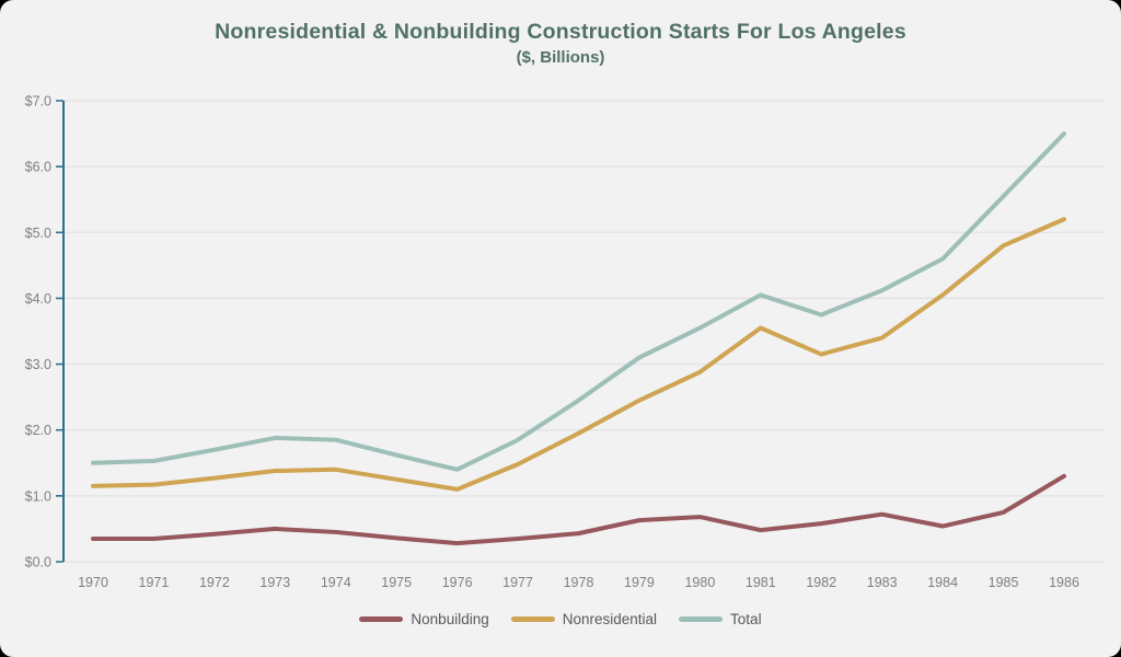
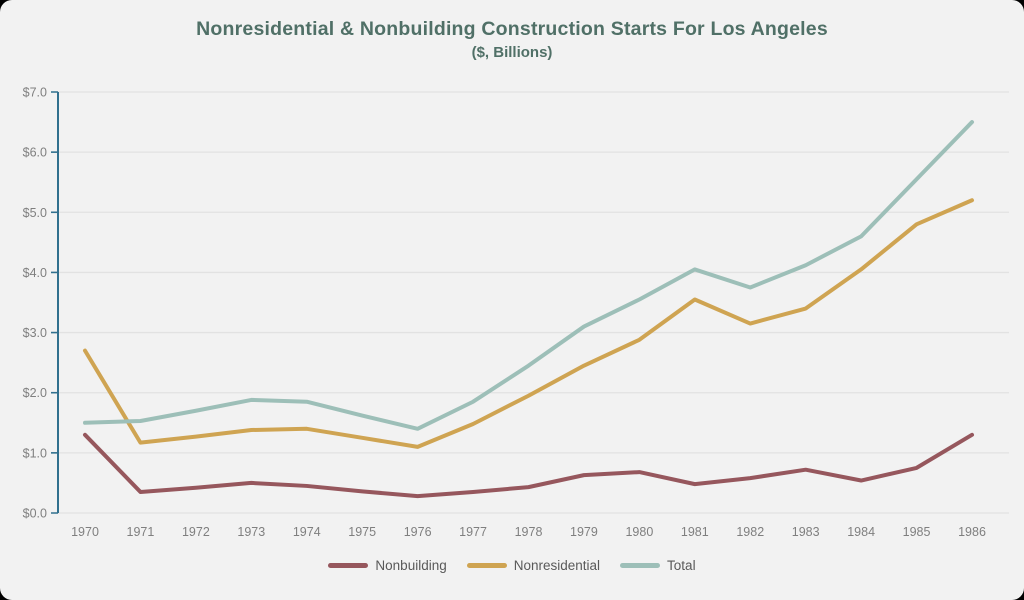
Nonbuilding/1970: $0.3 -> $1.3
Nonresidential/1970: $1.1 -> $2.7
